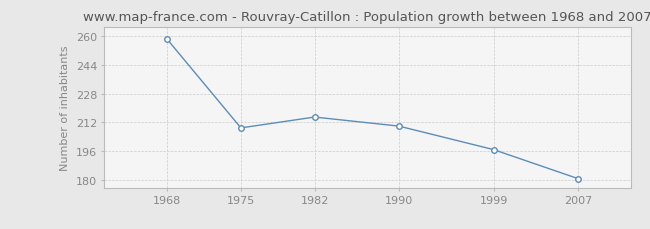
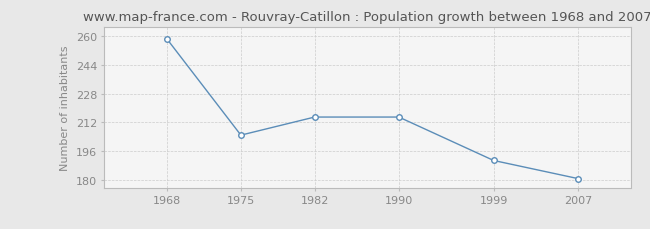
1975: 209 -> 205
1990: 210 -> 215
1999: 197 -> 191
